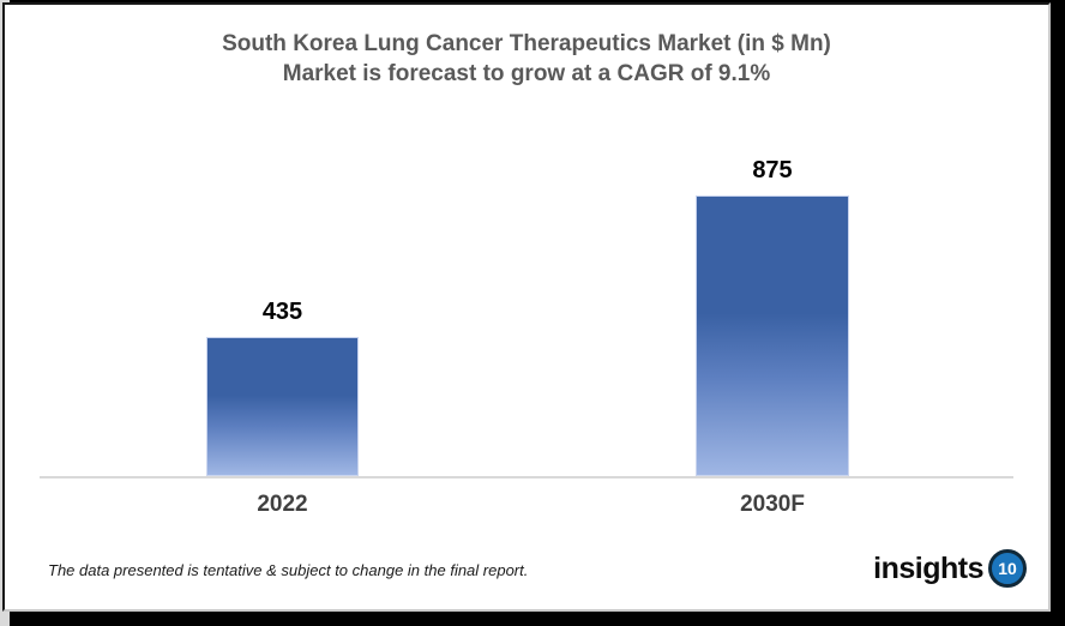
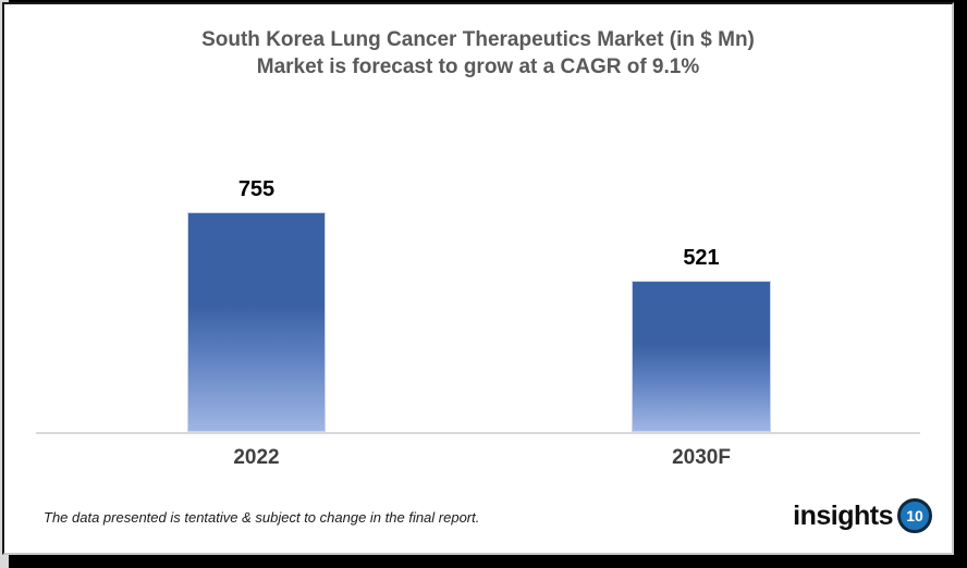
2022: 435 -> 755
2030F: 875 -> 521
